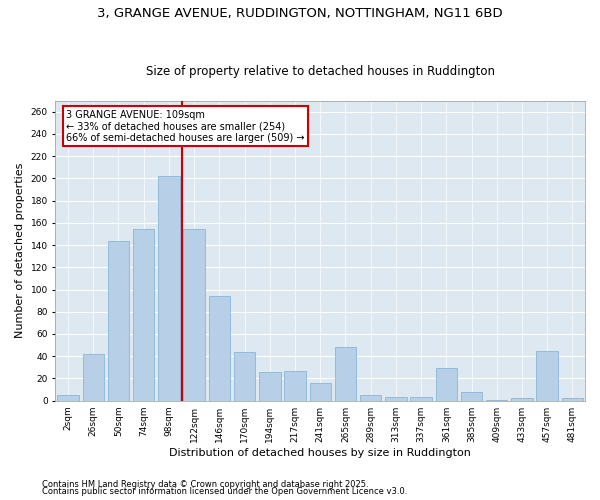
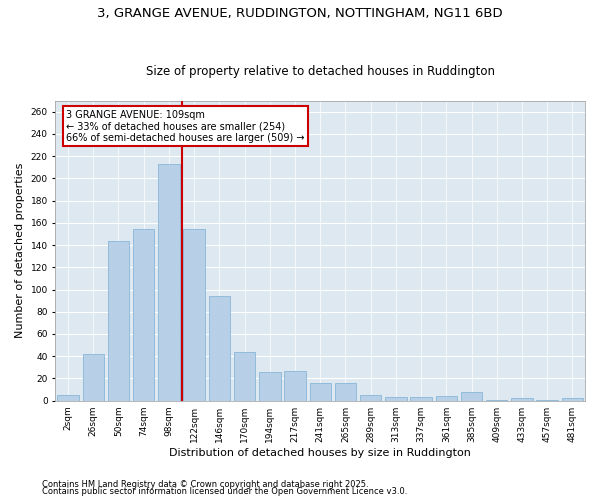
98sqm: 202 -> 213
265sqm: 48 -> 16
361sqm: 29 -> 4
457sqm: 45 -> 1
